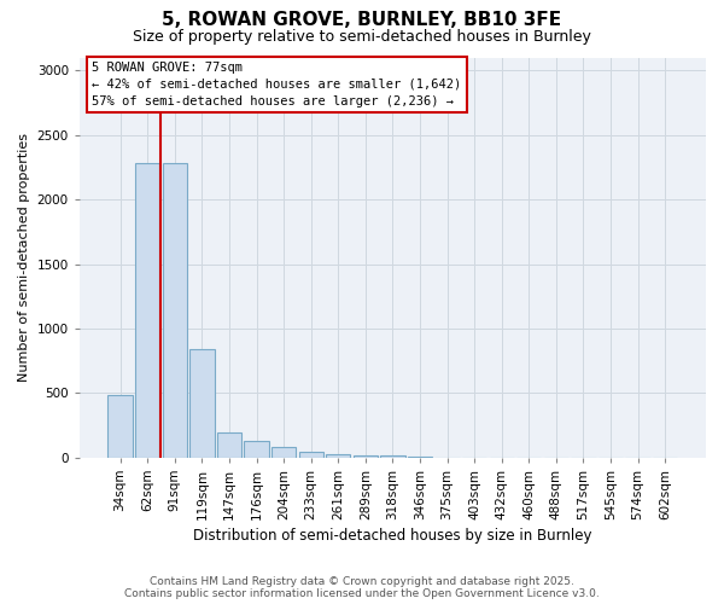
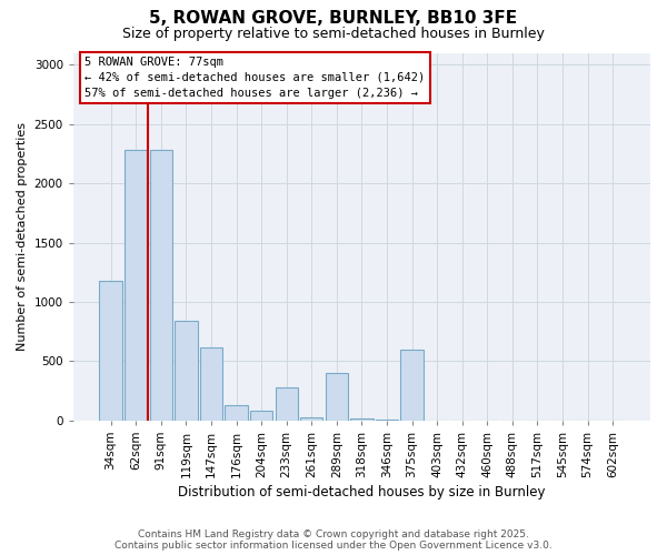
34sqm: 490 -> 1180
147sqm: 200 -> 620
233sqm: 50 -> 280
289sqm: 20 -> 400
375sqm: 0 -> 600
